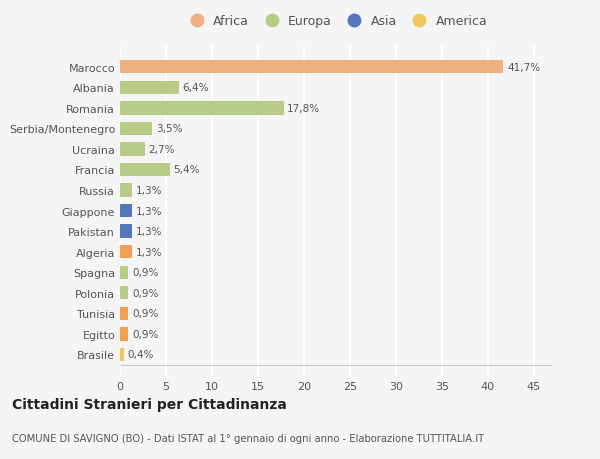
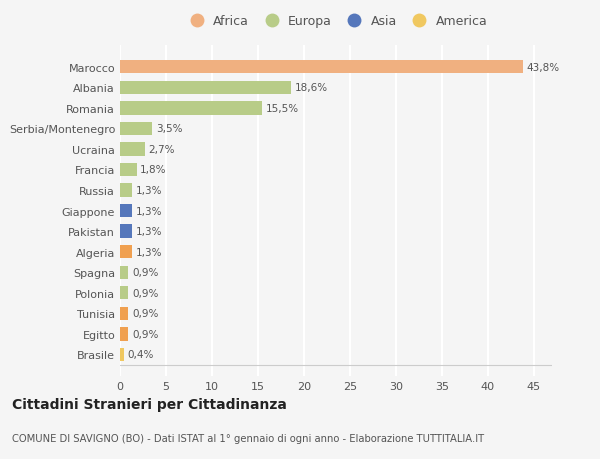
Marocco: 41,7% -> 43,8%
Albania: 6,4% -> 18,6%
Romania: 17,8% -> 15,5%
Francia: 5,4% -> 1,8%
